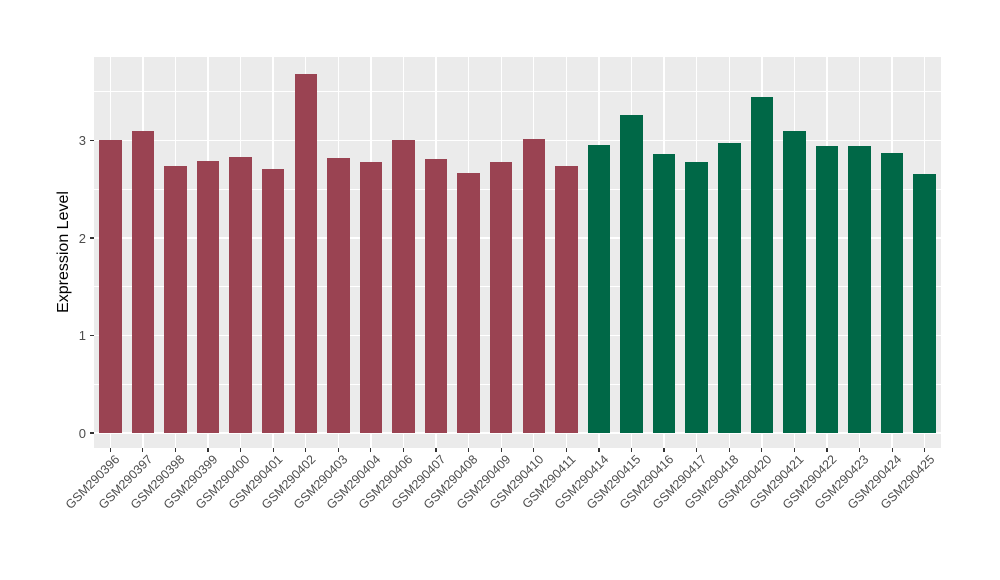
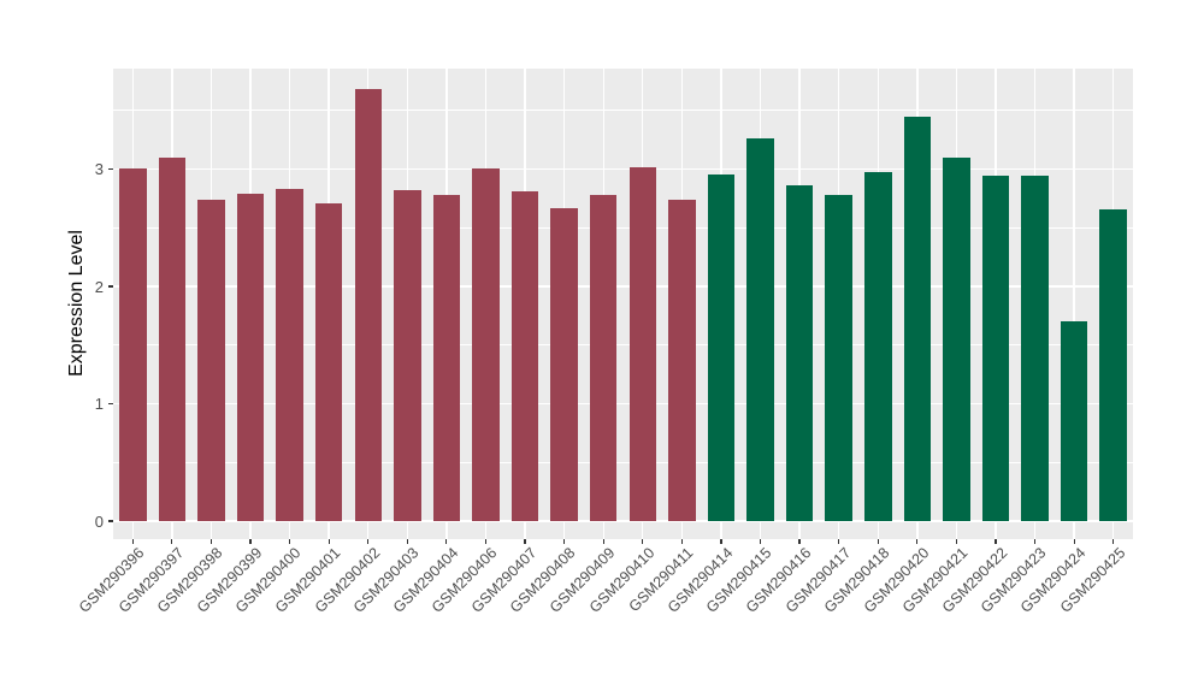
GSM290424: 2.9 -> 1.7
